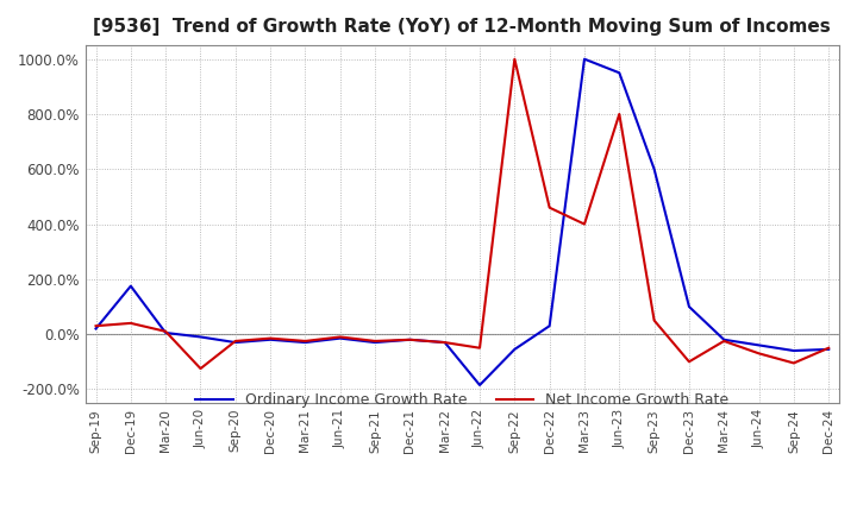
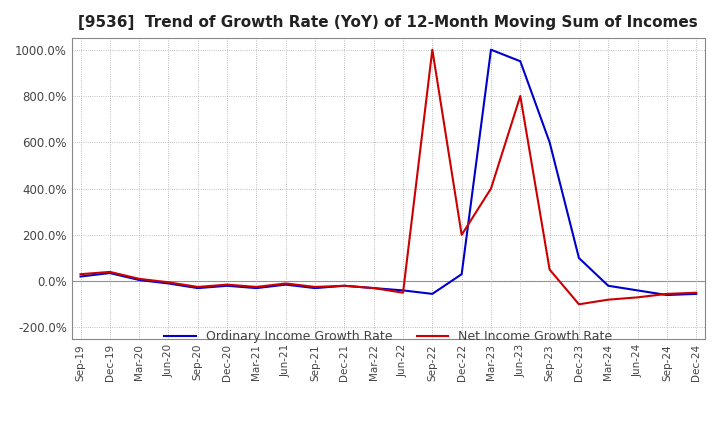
Ordinary Income Growth Rate/Dec-19: 175% -> 35%
Net Income Growth Rate/Jun-20: -125% -> -5%
Ordinary Income Growth Rate/Jun-22: -185% -> -40%
Net Income Growth Rate/Dec-22: 460% -> 200%
Net Income Growth Rate/Mar-24: -25% -> -80%
Net Income Growth Rate/Sep-24: -105% -> -55%
